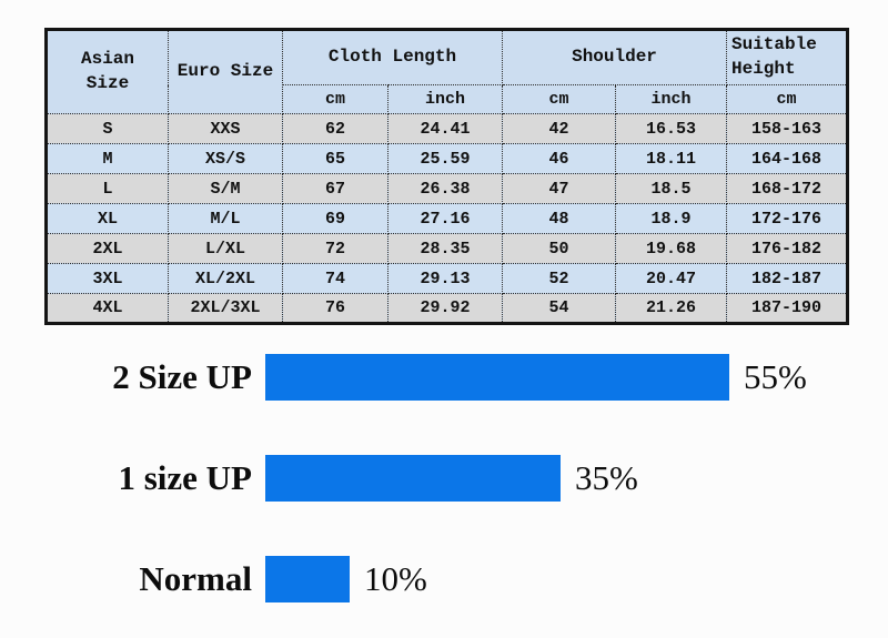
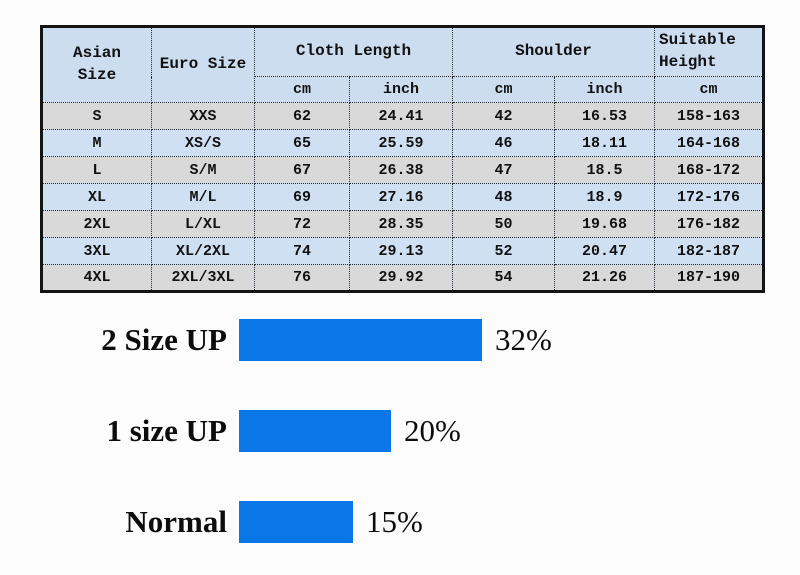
2 Size UP: 55% -> 32%
1 size UP: 35% -> 20%
Normal: 10% -> 15%
